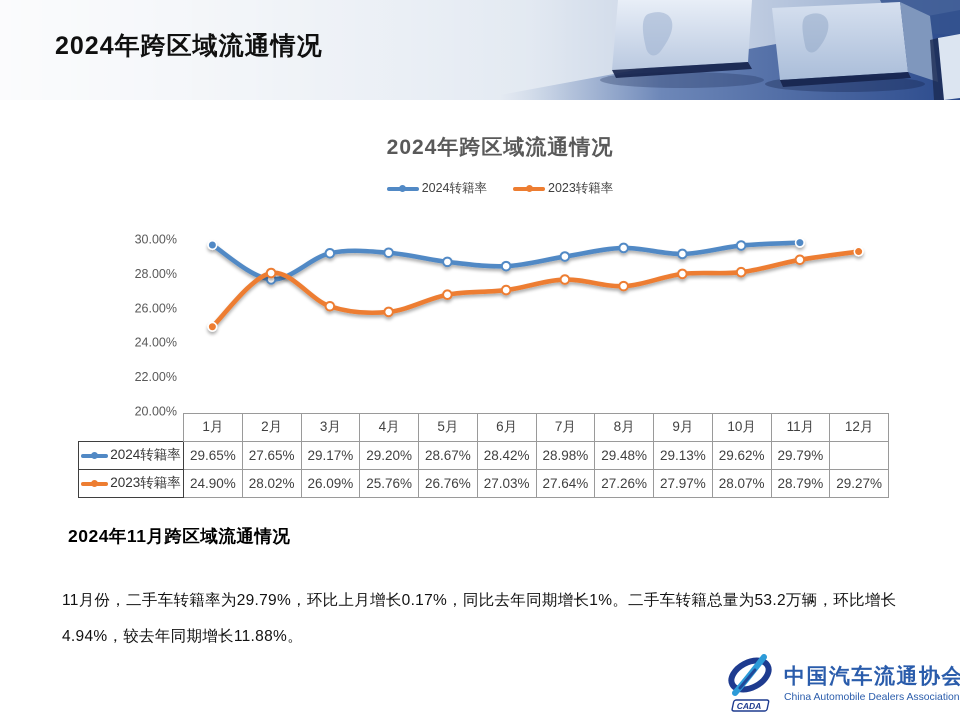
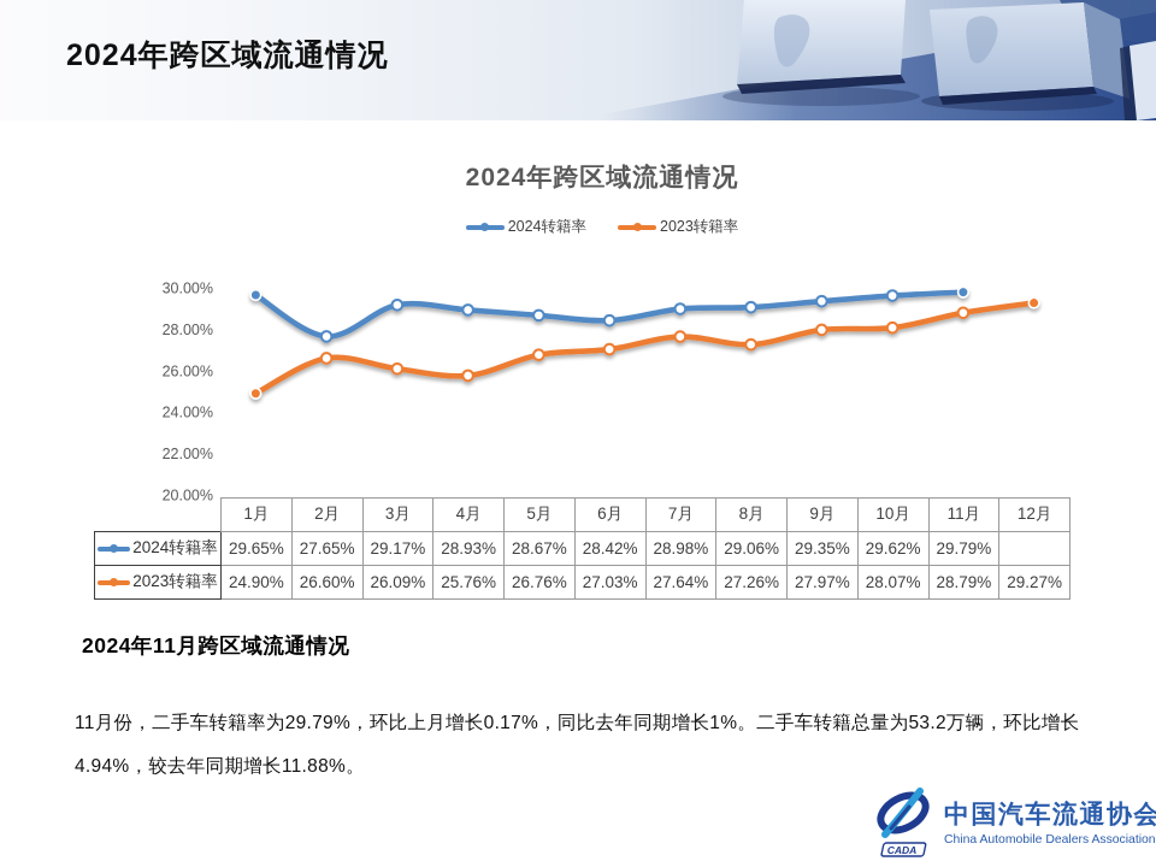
2023转籍率/2月: 28.02% -> 26.60%
2024转籍率/4月: 29.20% -> 28.93%
2024转籍率/8月: 29.48% -> 29.06%
2024转籍率/9月: 29.13% -> 29.35%
